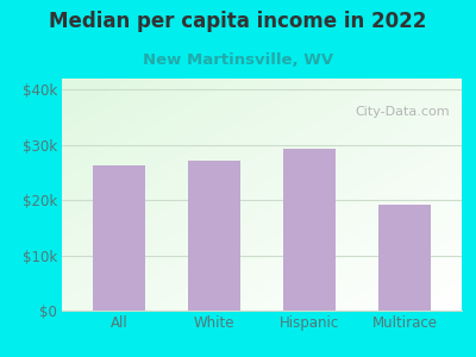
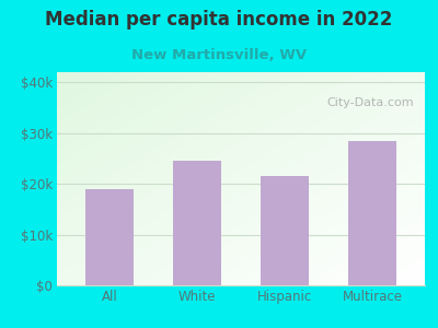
All: $26.2k -> $19.0k
White: $27.2k -> $24.5k
Hispanic: $29.2k -> $21.5k
Multirace: $19.2k -> $28.5k
